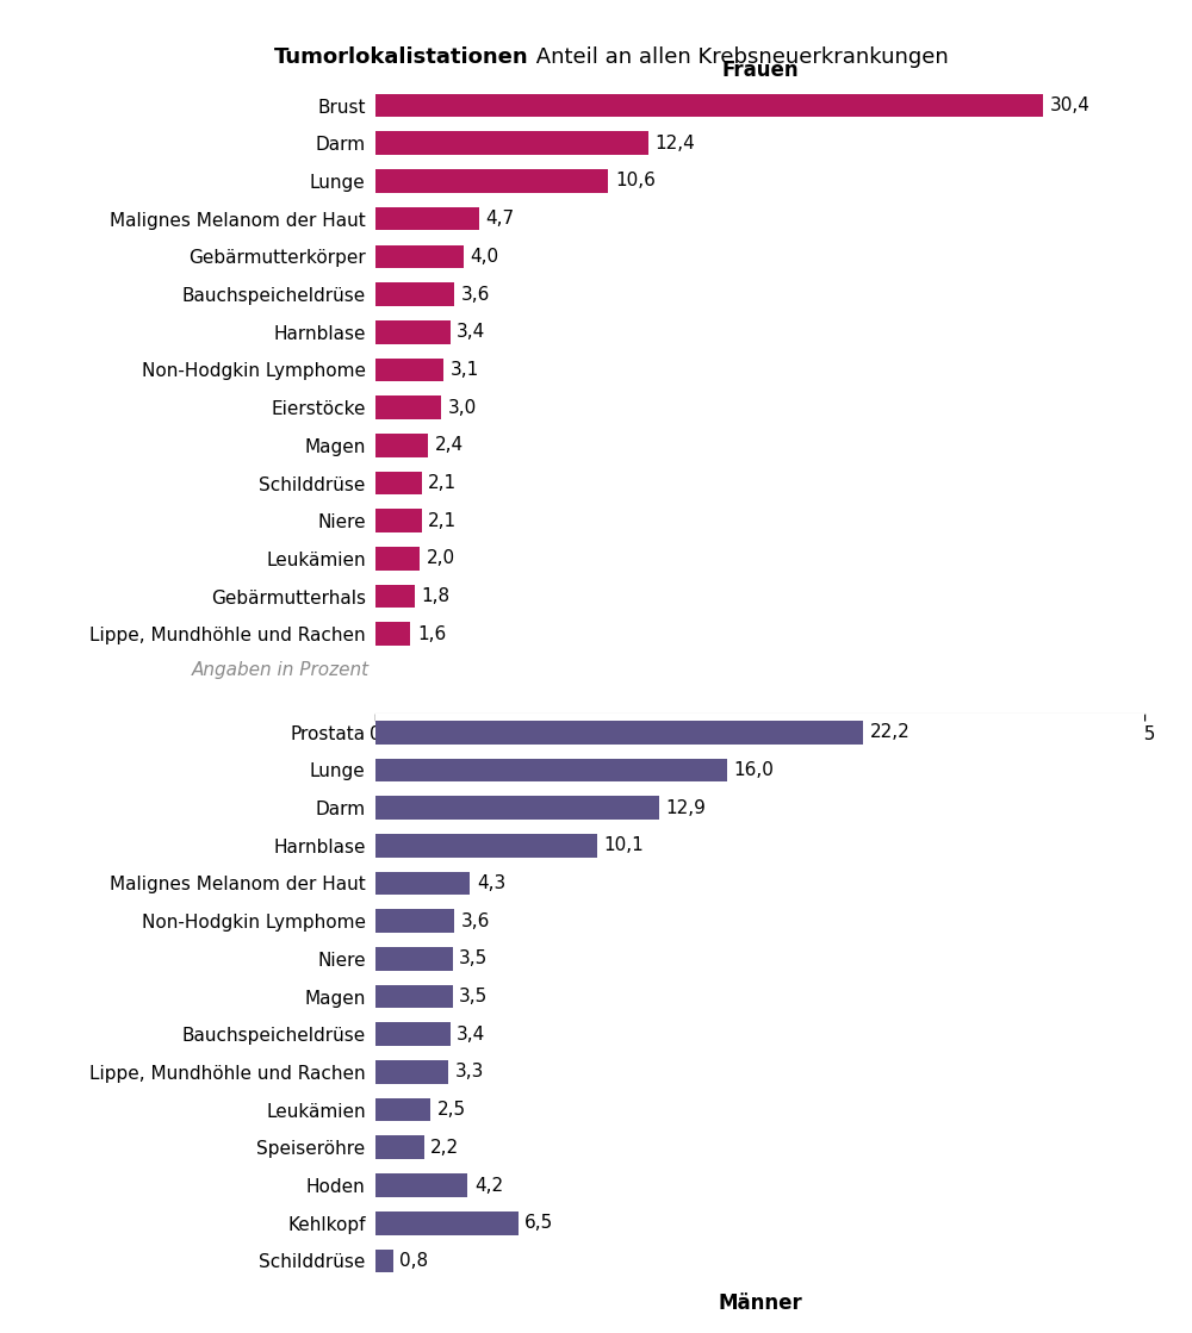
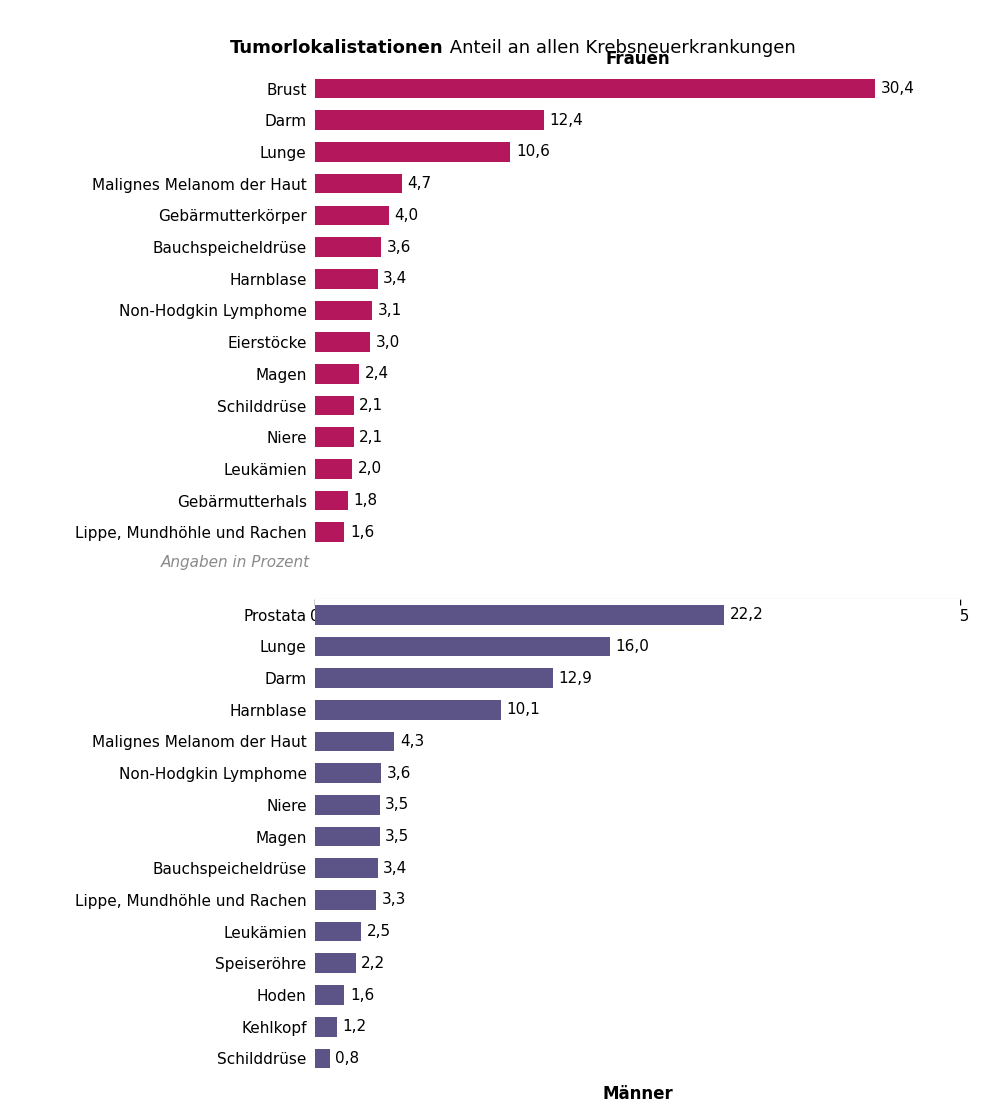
Hoden: 4,2 -> 1,6
Kehlkopf: 6,5 -> 1,2
